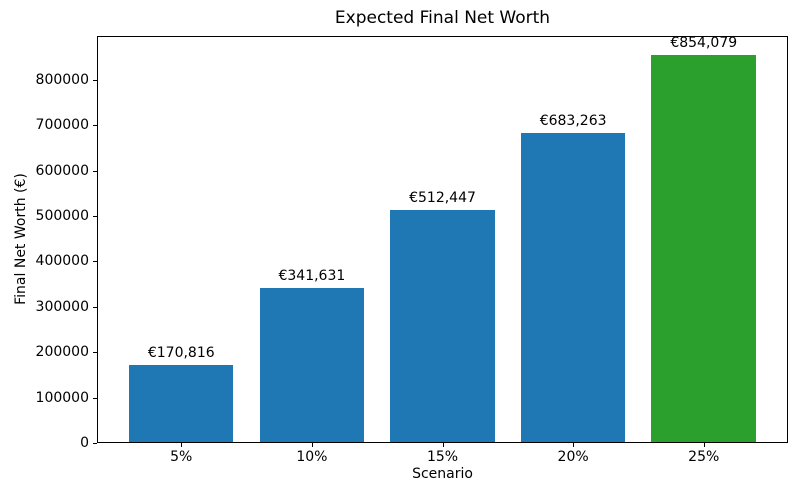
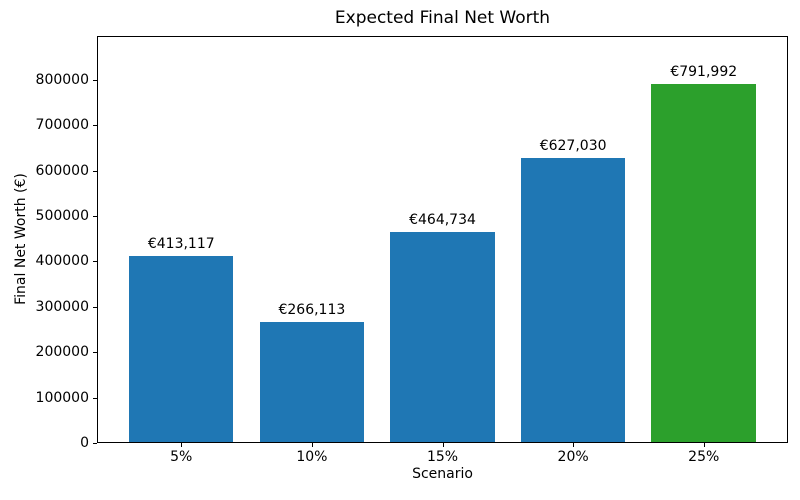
5%: €170,816 -> €413,117
10%: €341,631 -> €266,113
15%: €512,447 -> €464,734
20%: €683,263 -> €627,030
25%: €854,079 -> €791,992
